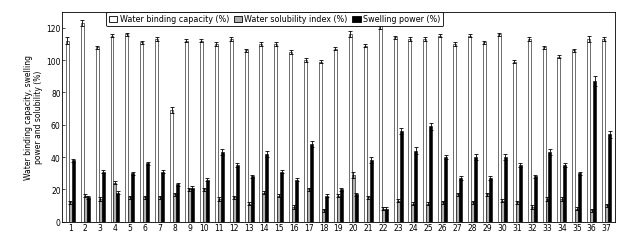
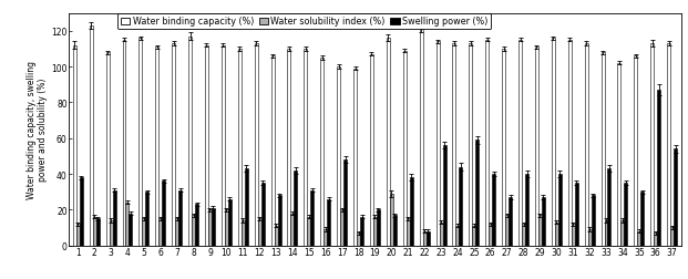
Water binding capacity (%)/8: 69 -> 117
Water binding capacity (%)/31: 99 -> 115
